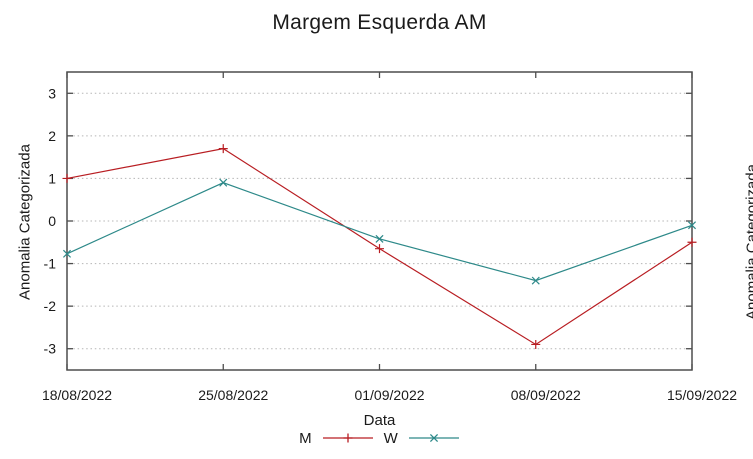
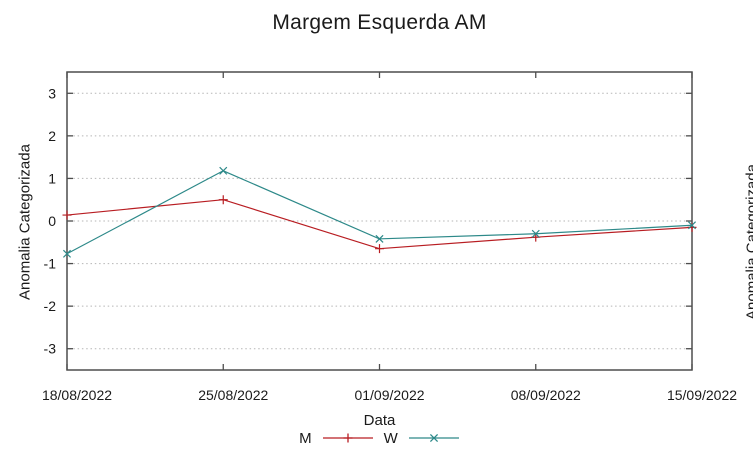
M/18/08/2022: 1.0 -> 0.1
M/25/08/2022: 1.7 -> 0.5
W/25/08/2022: 0.9 -> 1.2
M/08/09/2022: -2.9 -> -0.4
W/08/09/2022: -1.4 -> -0.3
M/15/09/2022: -0.5 -> -0.1
